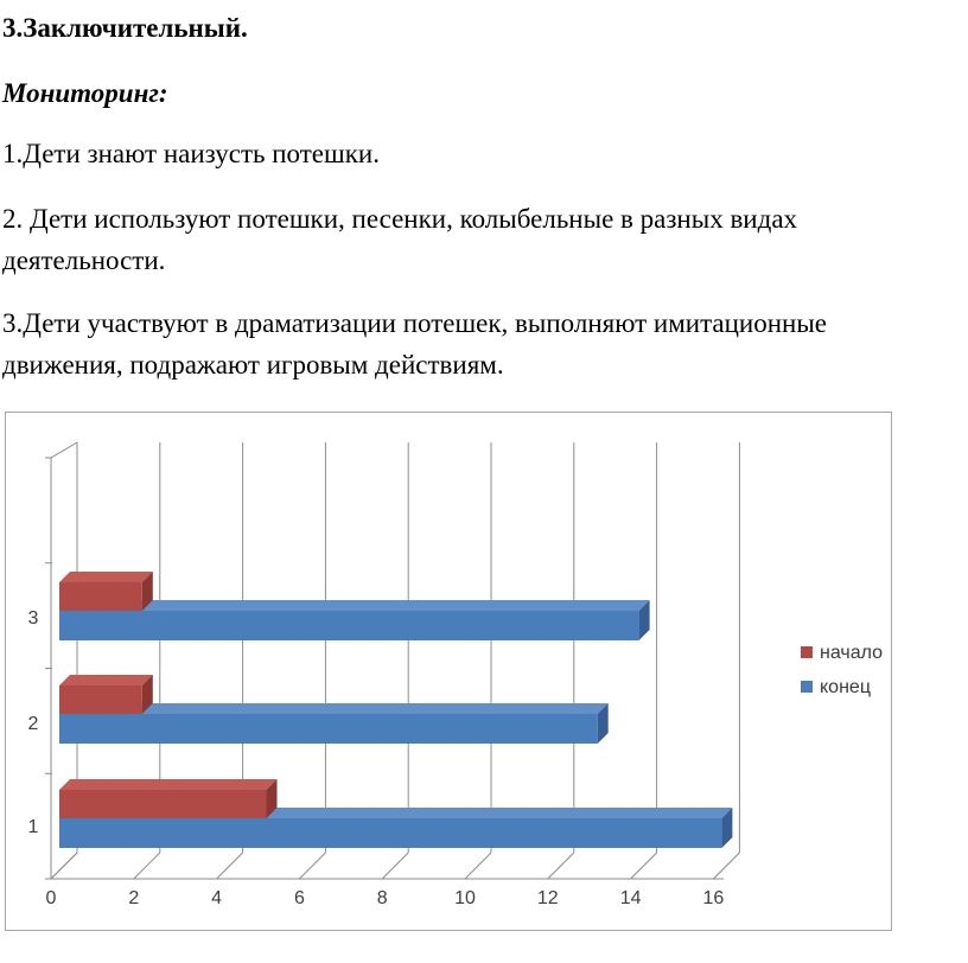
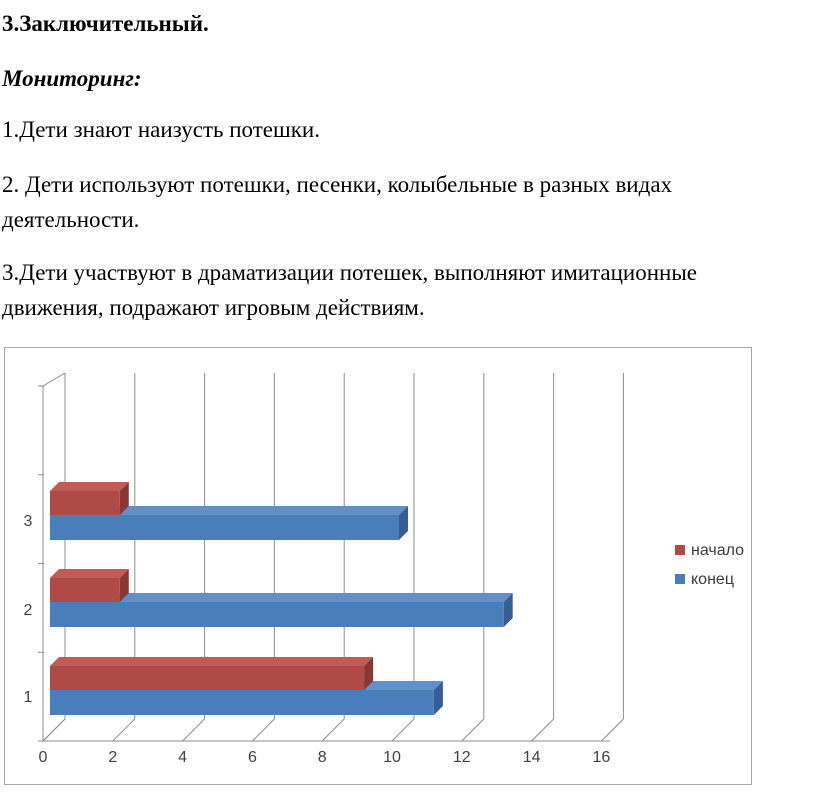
начало/1: 5 -> 9
конец/1: 16 -> 11
конец/3: 14 -> 10
